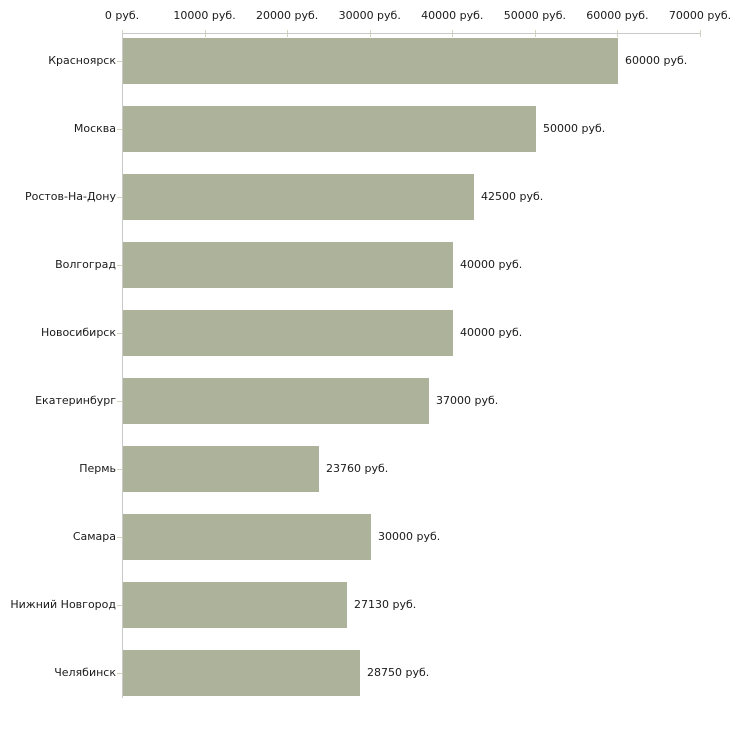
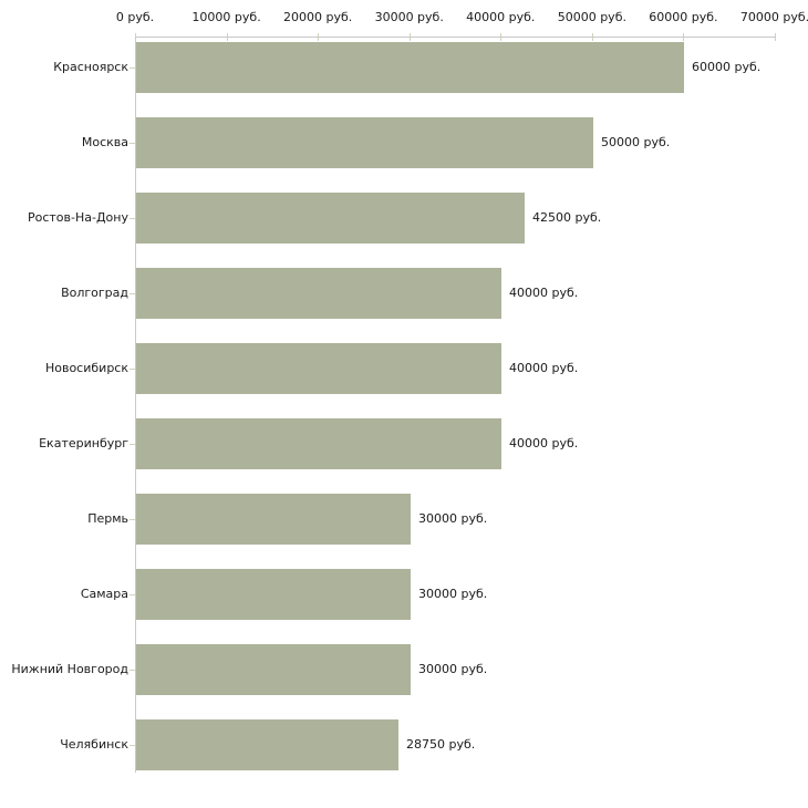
Екатеринбург: 37000 -> 40000
Пермь: 23760 -> 30000
Нижний Новгород: 27130 -> 30000
